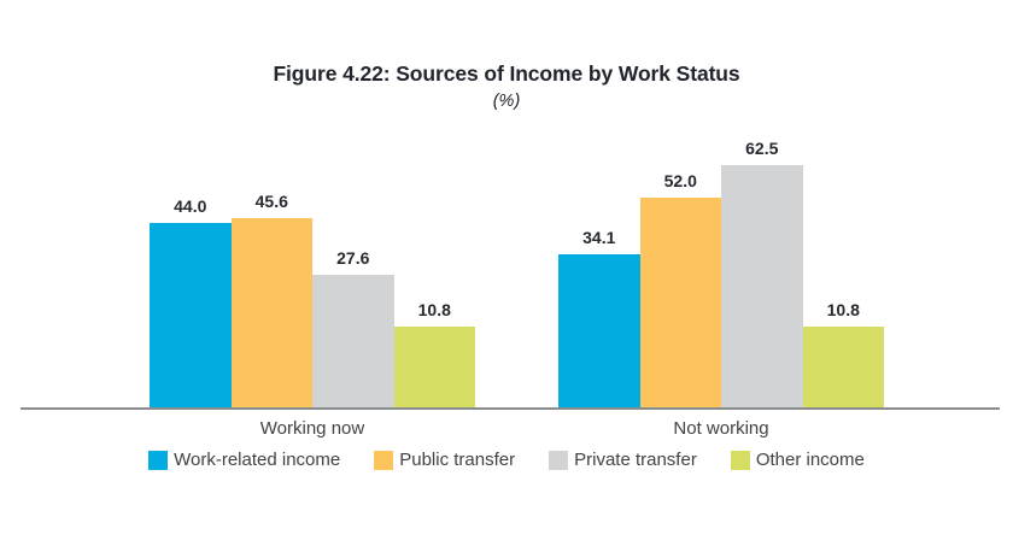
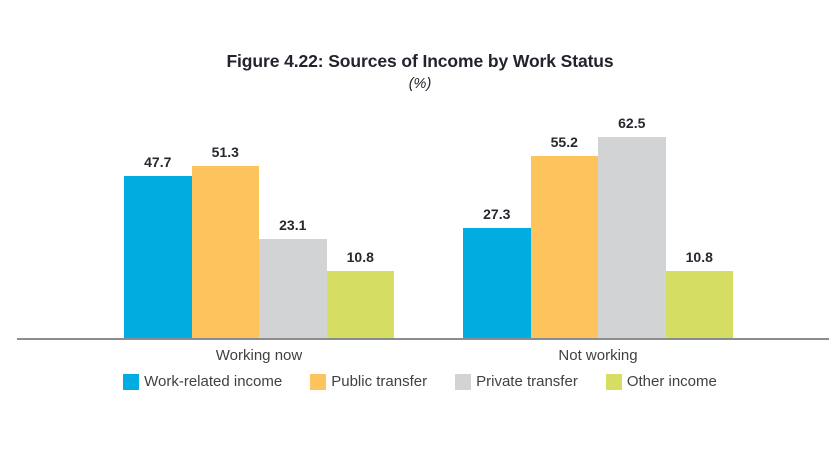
Work-related income/Working now: 44.0 -> 47.7
Public transfer/Working now: 45.6 -> 51.3
Private transfer/Working now: 27.6 -> 23.1
Work-related income/Not working: 34.1 -> 27.3
Public transfer/Not working: 52.0 -> 55.2
